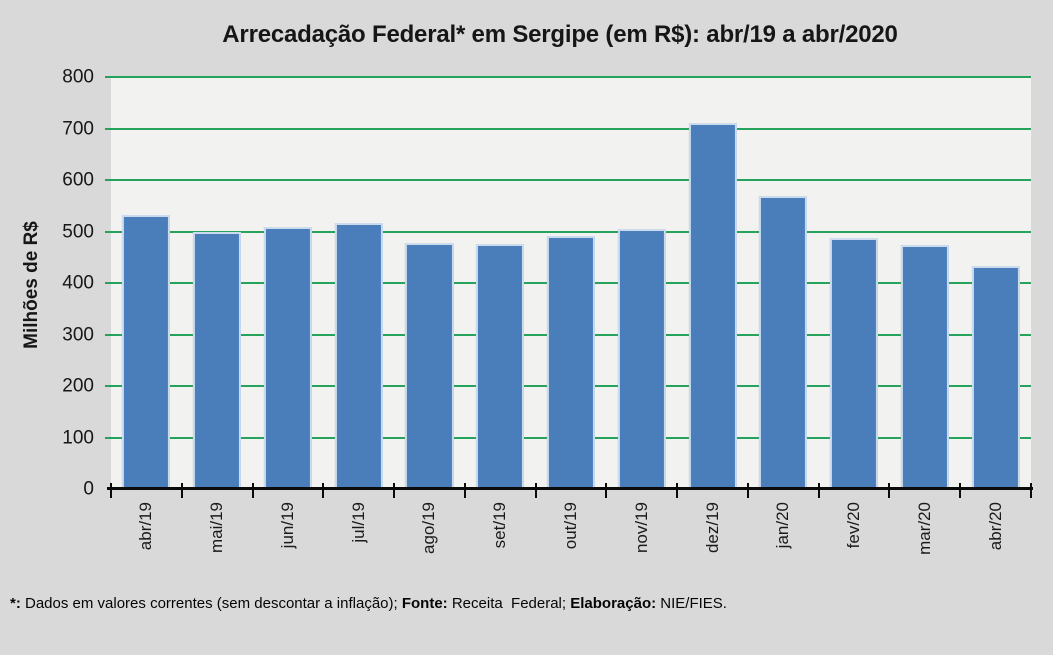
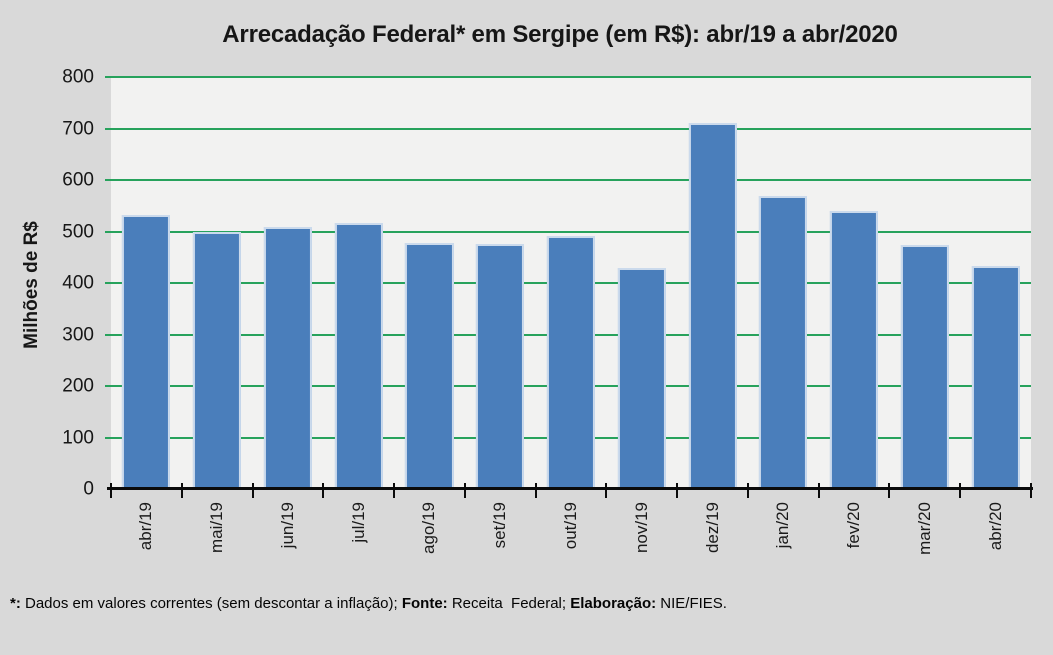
nov/19: 500 -> 430
fev/20: 490 -> 540
